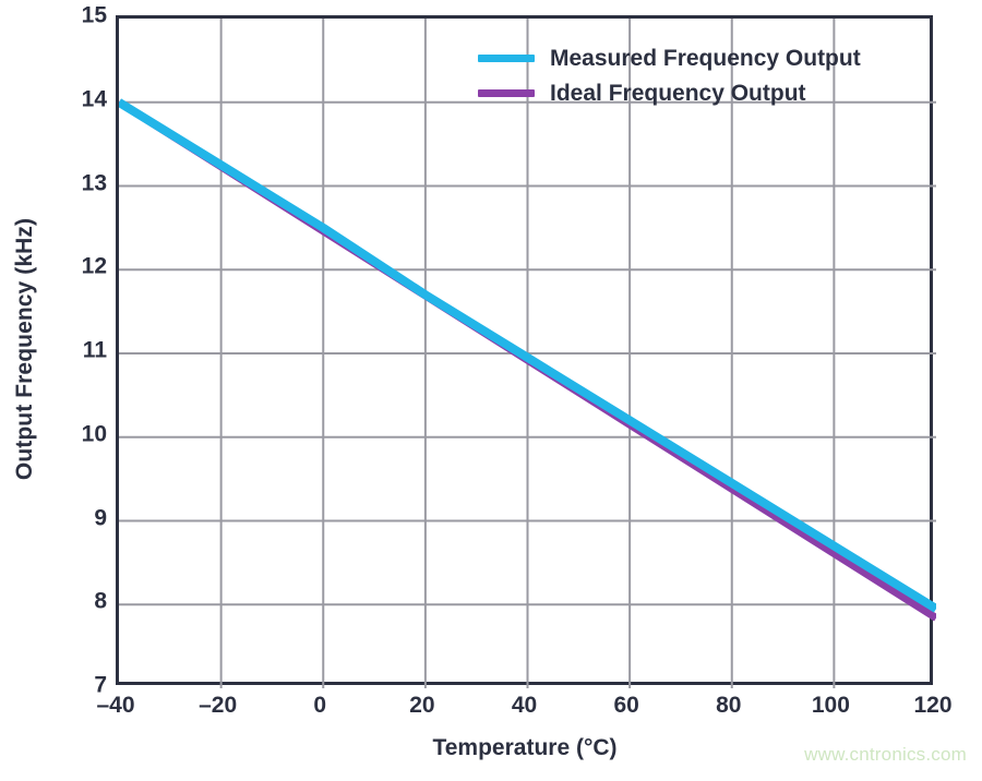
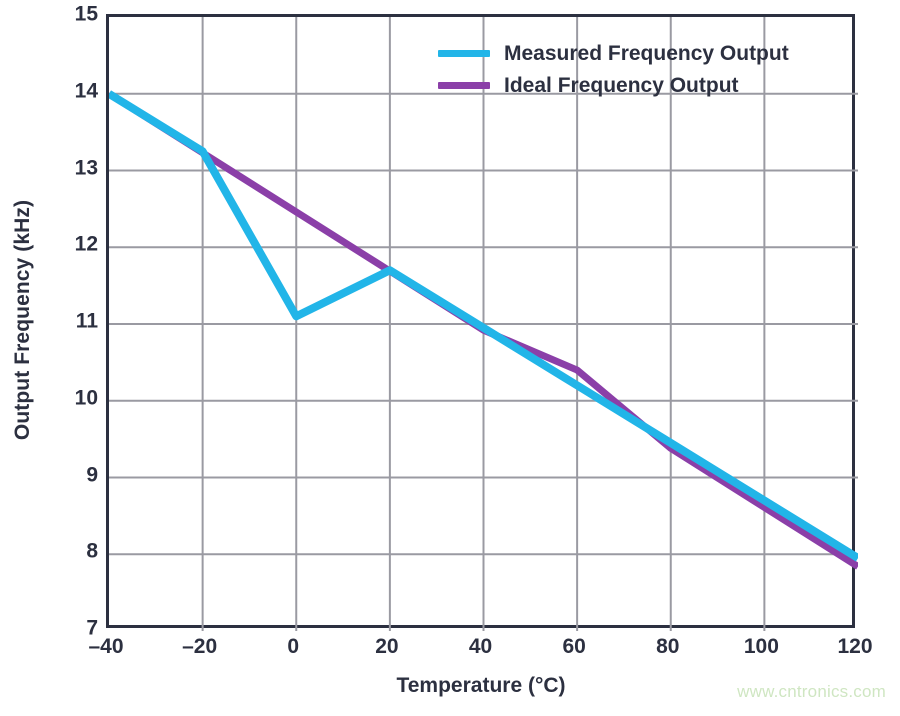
Measured Frequency Output/0: 12.5 -> 11.1
Ideal Frequency Output/60: 10.2 -> 10.4
